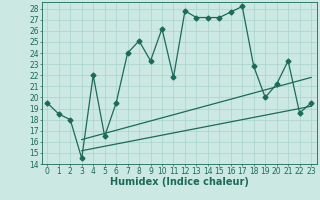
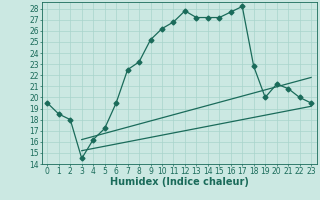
4: 22.0 -> 16.2
5: 16.5 -> 17.2
7: 24.0 -> 22.5
8: 25.1 -> 23.2
9: 23.3 -> 25.2
11: 21.8 -> 26.8
21: 23.3 -> 20.8
22: 18.6 -> 20.0
